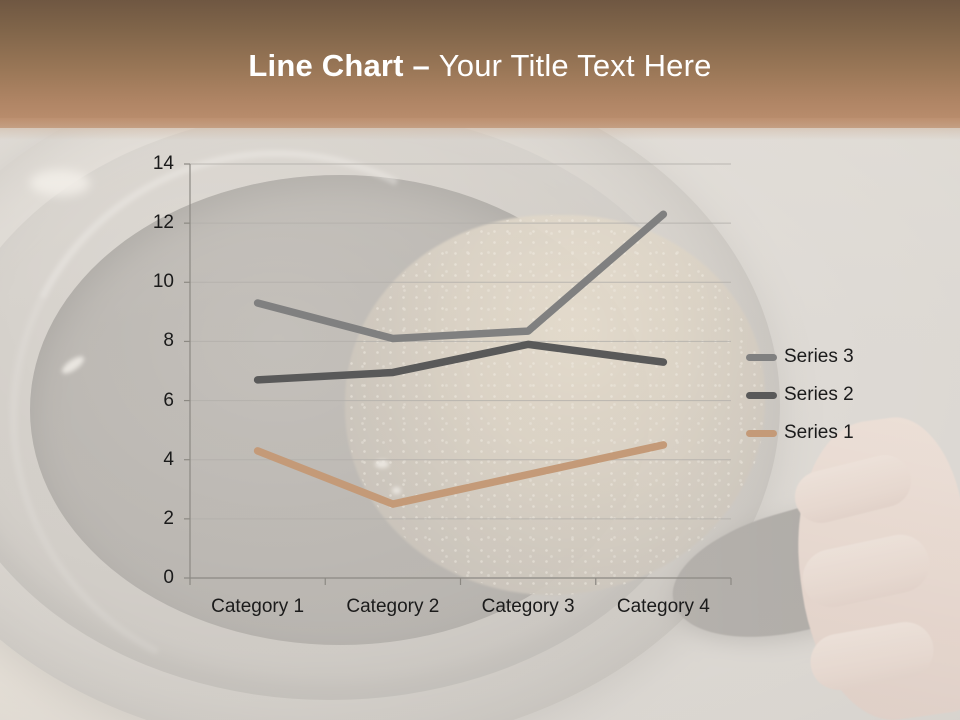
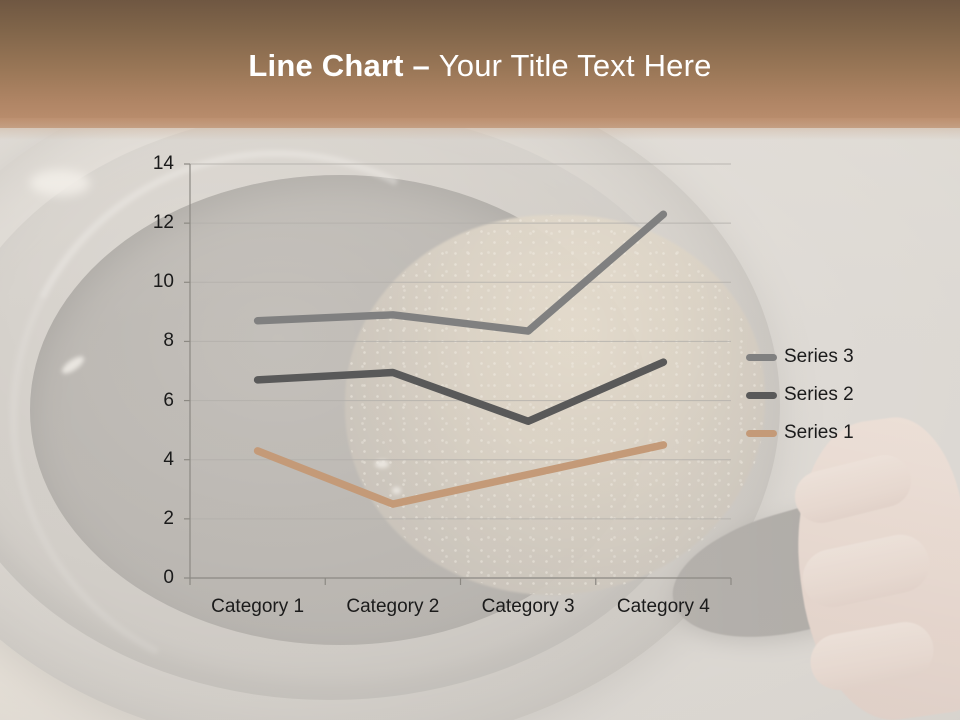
Series 3/Category 1: 9.3 -> 8.7
Series 3/Category 2: 8.1 -> 8.9
Series 2/Category 3: 7.9 -> 5.3
